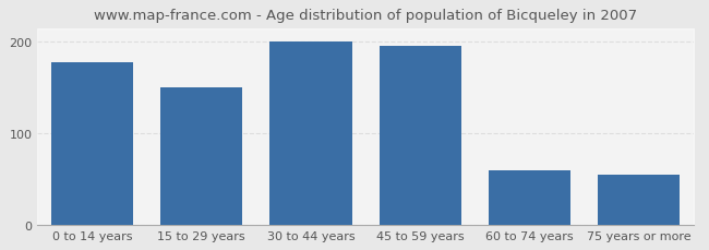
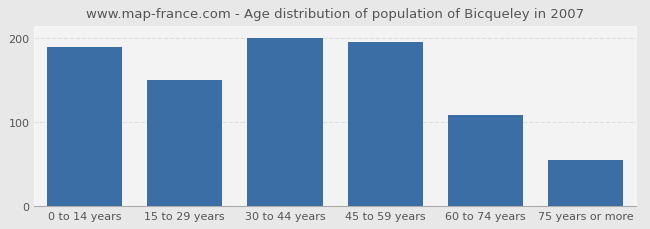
0 to 14 years: 178 -> 190
60 to 74 years: 60 -> 108
